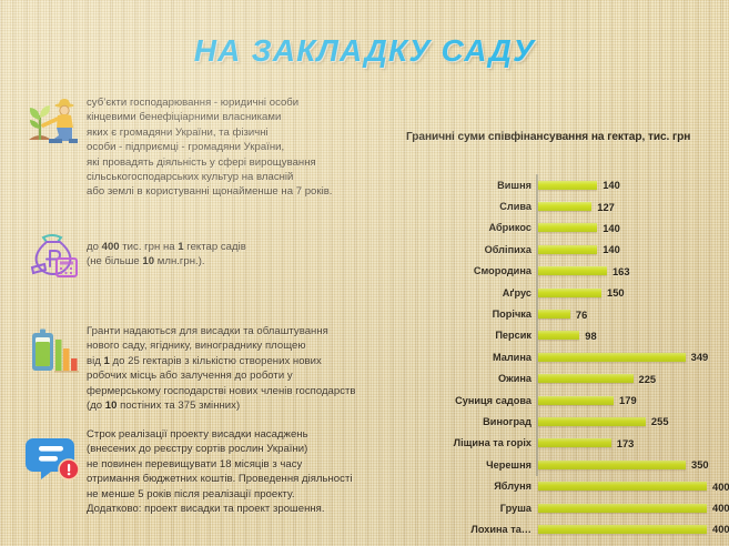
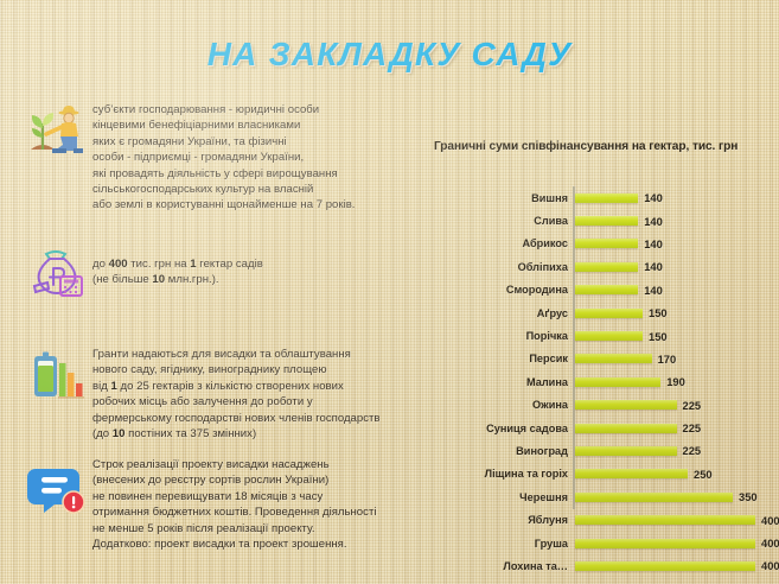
Слива: 127 -> 140
Смородина: 163 -> 140
Порічка: 76 -> 150
Персик: 98 -> 170
Малина: 349 -> 190
Суниця садова: 179 -> 225
Виноград: 255 -> 225
Ліщина та горіх: 173 -> 250
